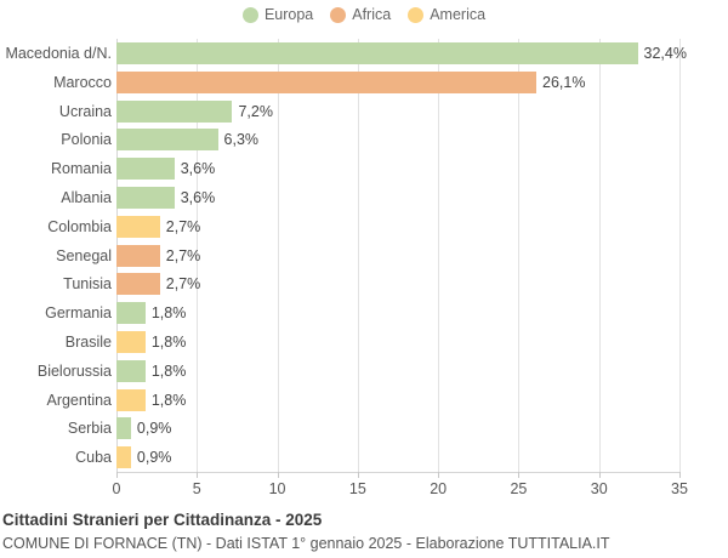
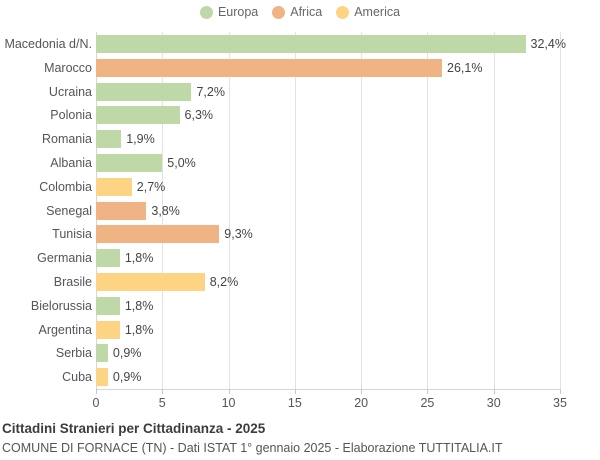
Romania: 3,6% -> 1,9%
Albania: 3,6% -> 5,0%
Senegal: 2,7% -> 3,8%
Tunisia: 2,7% -> 9,3%
Brasile: 1,8% -> 8,2%
